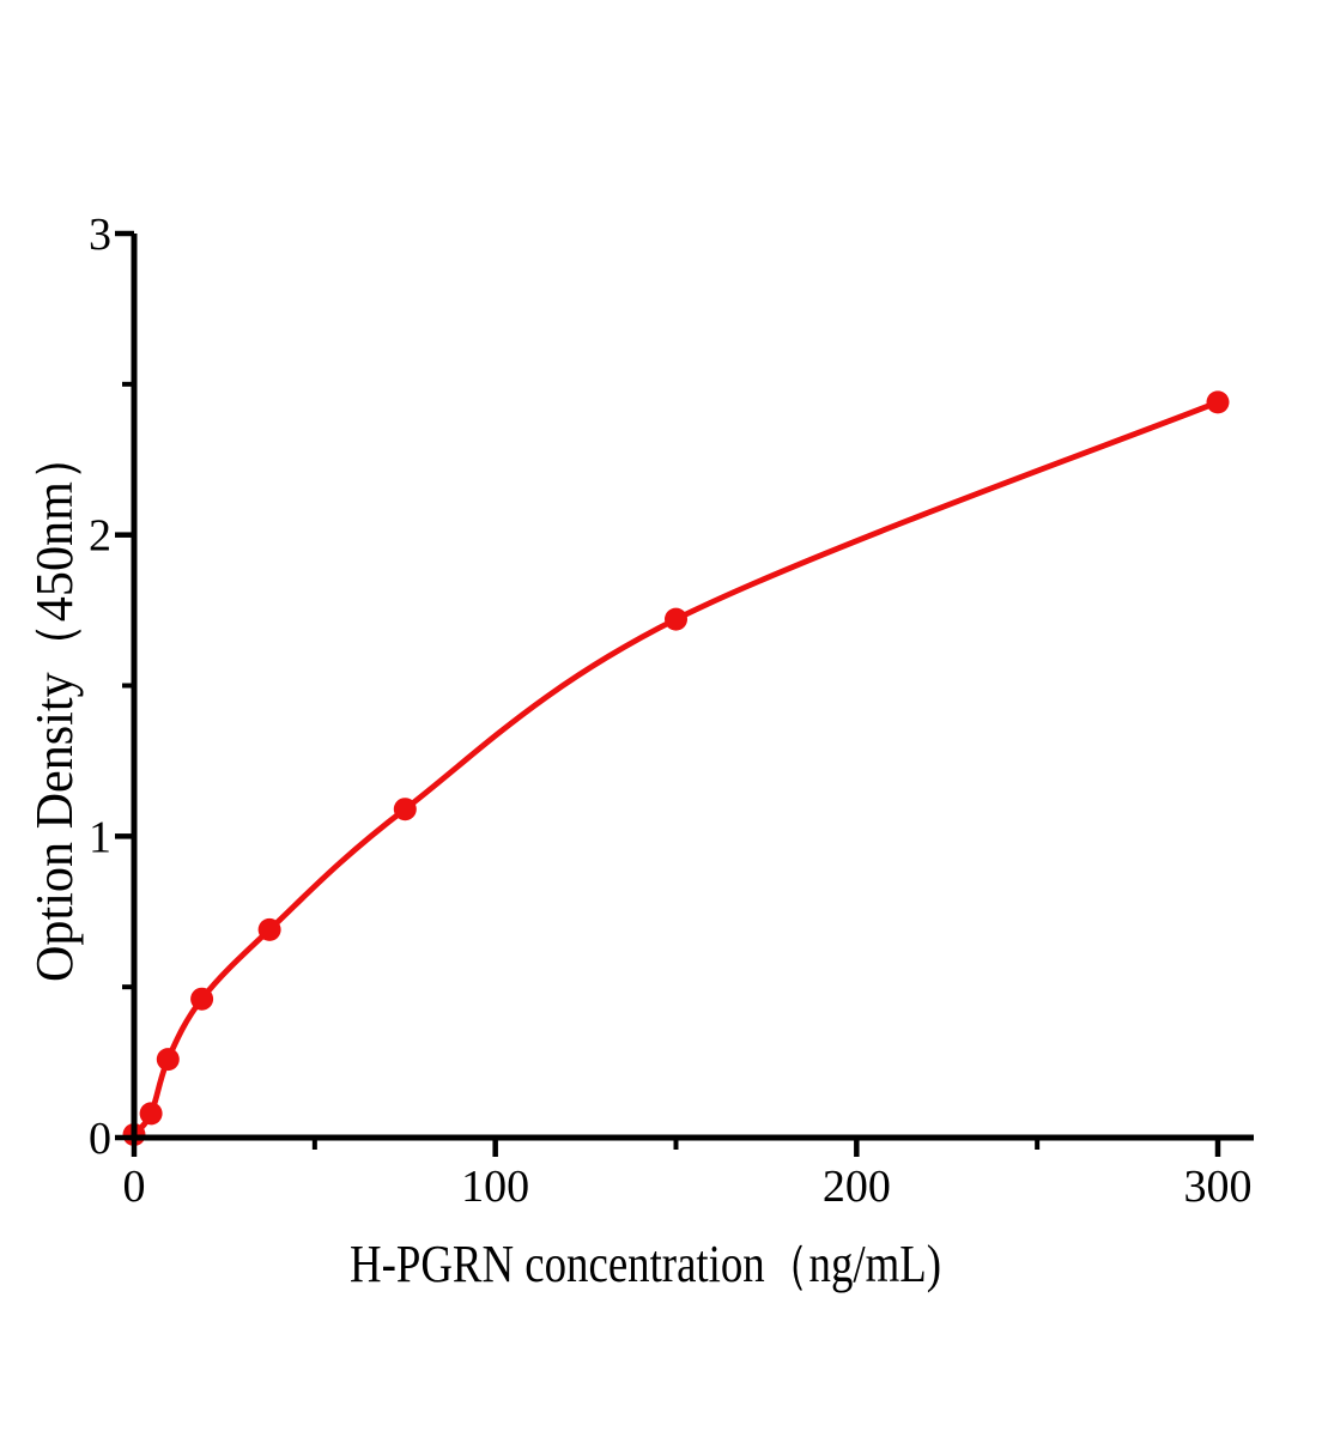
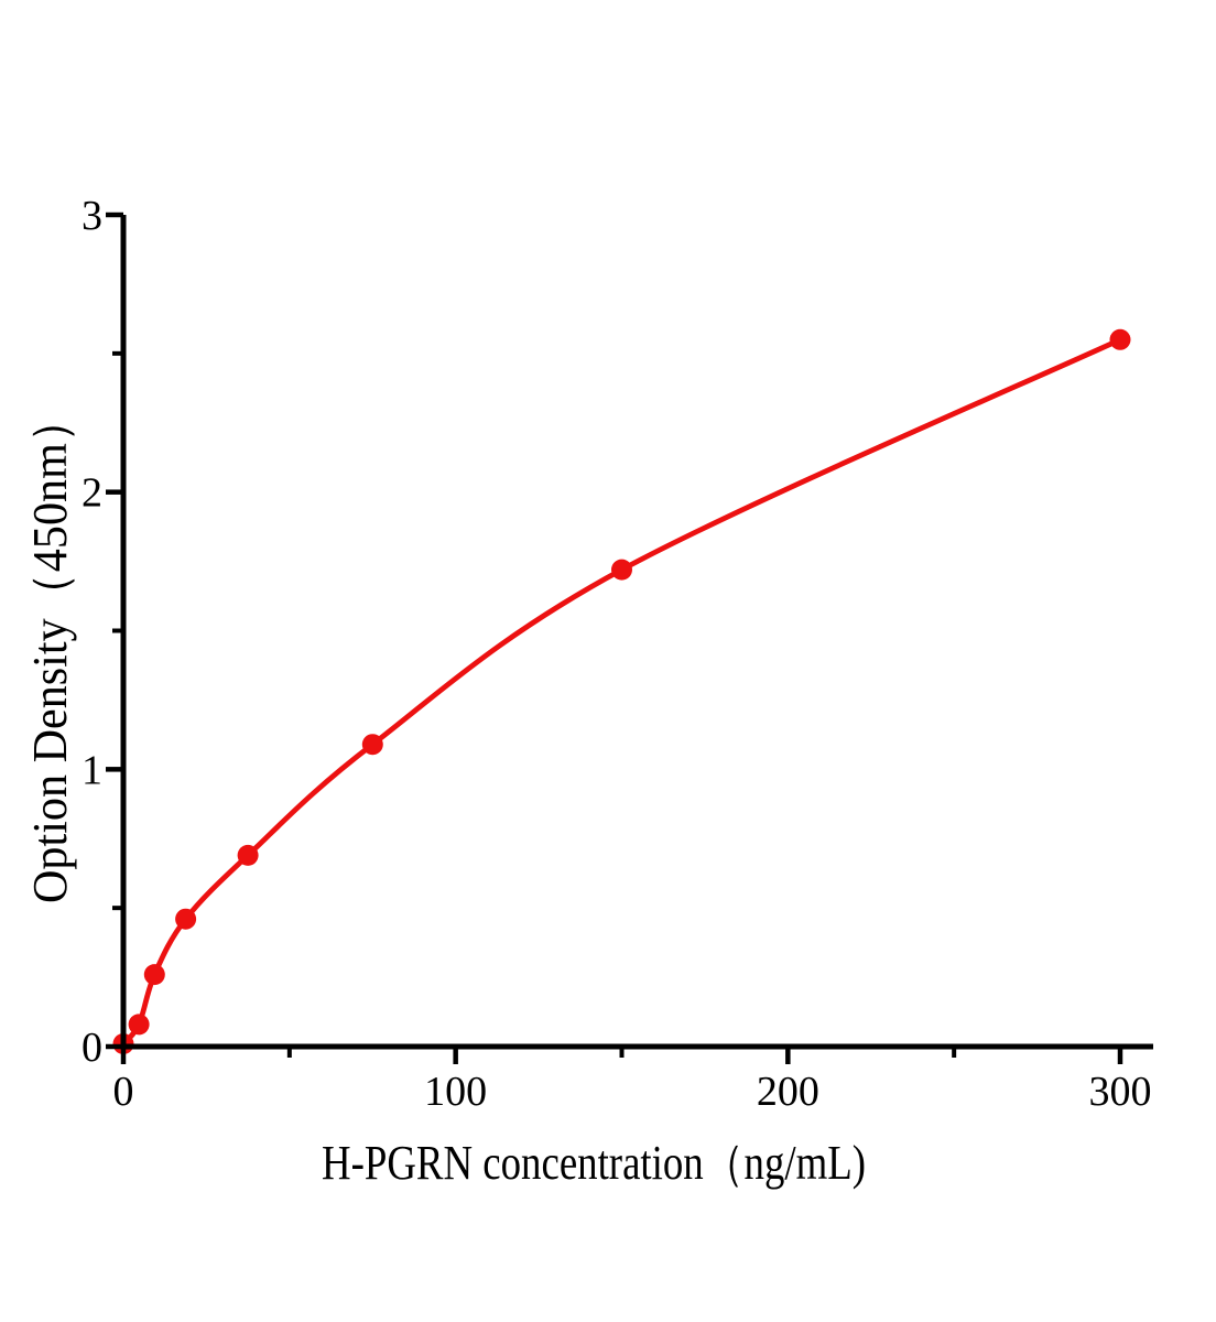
300: 2.44 -> 2.55
